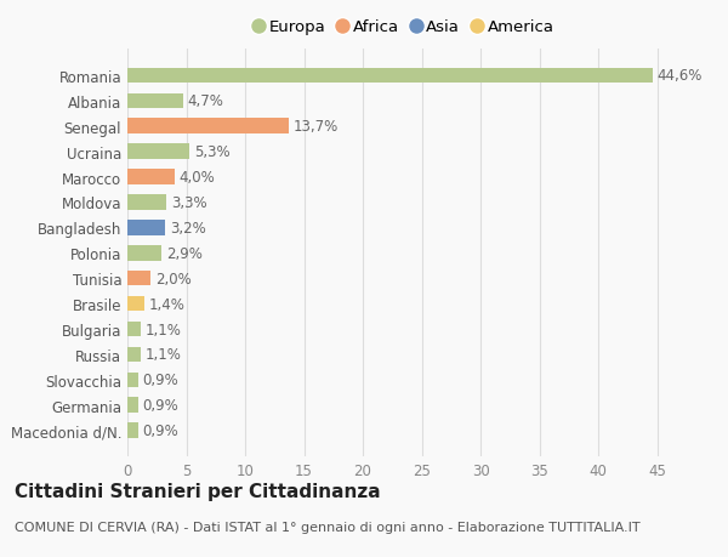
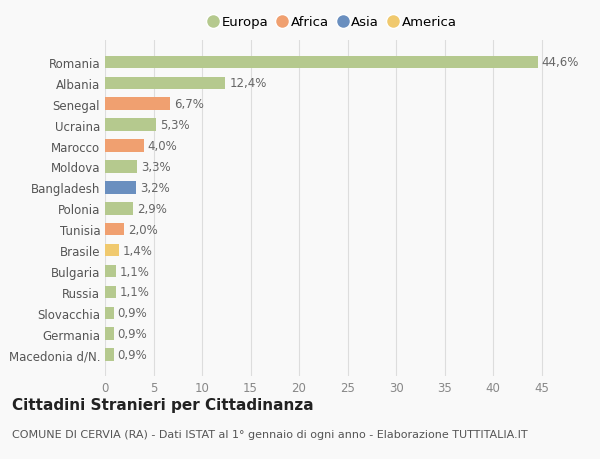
Albania: 4,7% -> 12,4%
Senegal: 13,7% -> 6,7%
